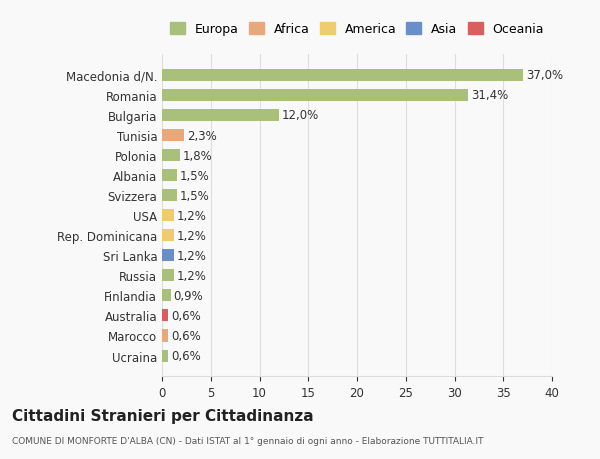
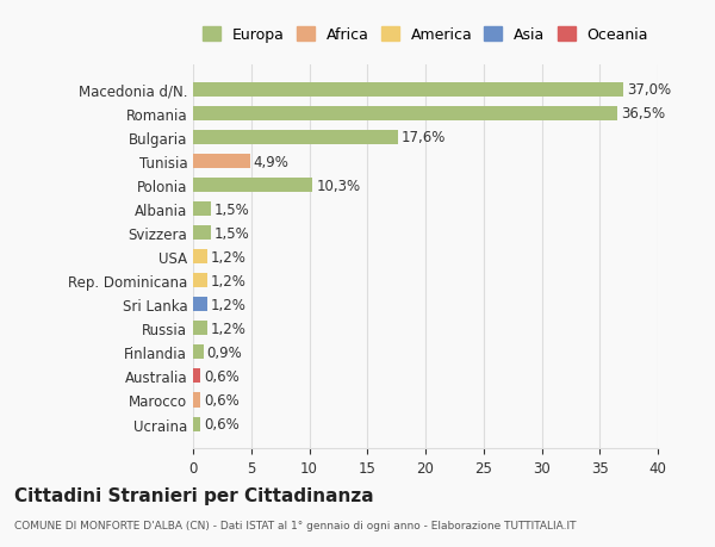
Romania: 31,4% -> 36,5%
Bulgaria: 12,0% -> 17,6%
Tunisia: 2,3% -> 4,9%
Polonia: 1,8% -> 10,3%
